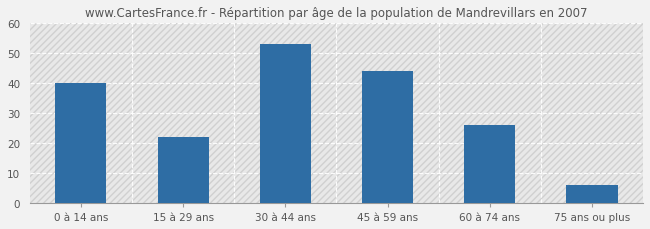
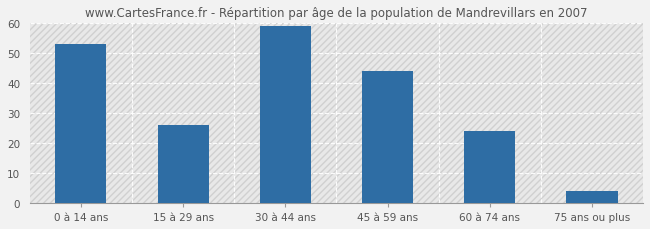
0 à 14 ans: 40 -> 53
15 à 29 ans: 22 -> 26
30 à 44 ans: 53 -> 59
60 à 74 ans: 26 -> 24
75 ans ou plus: 6 -> 4
